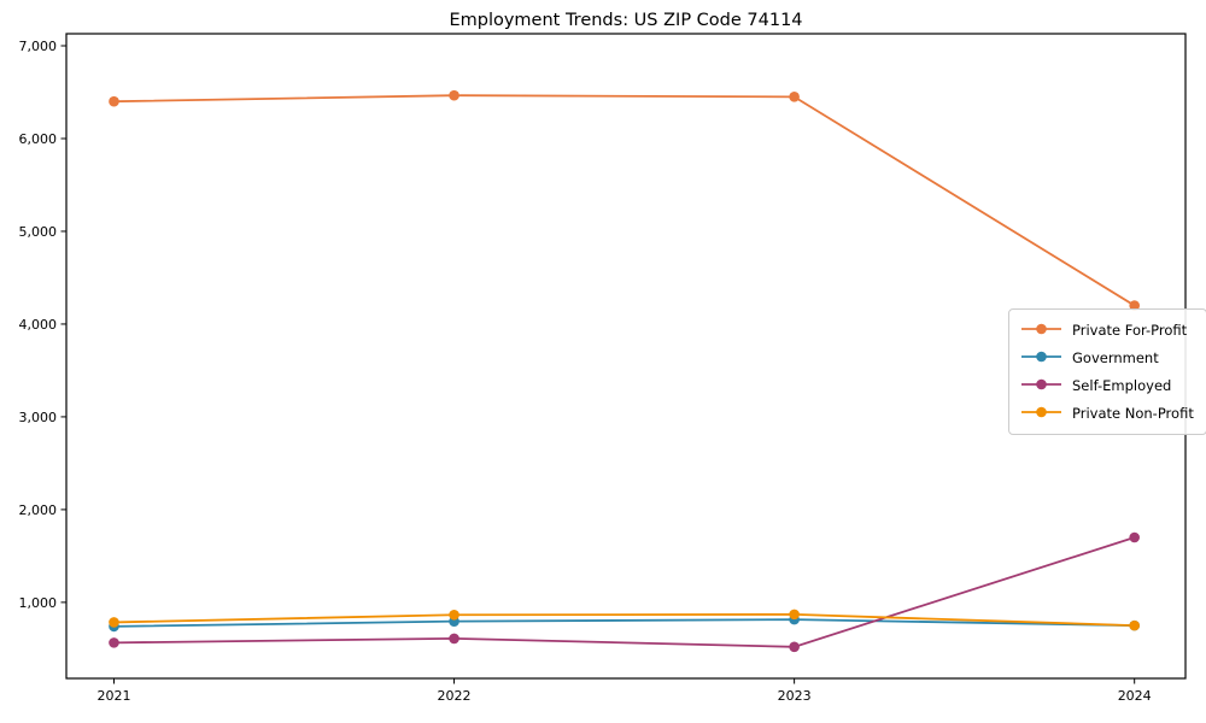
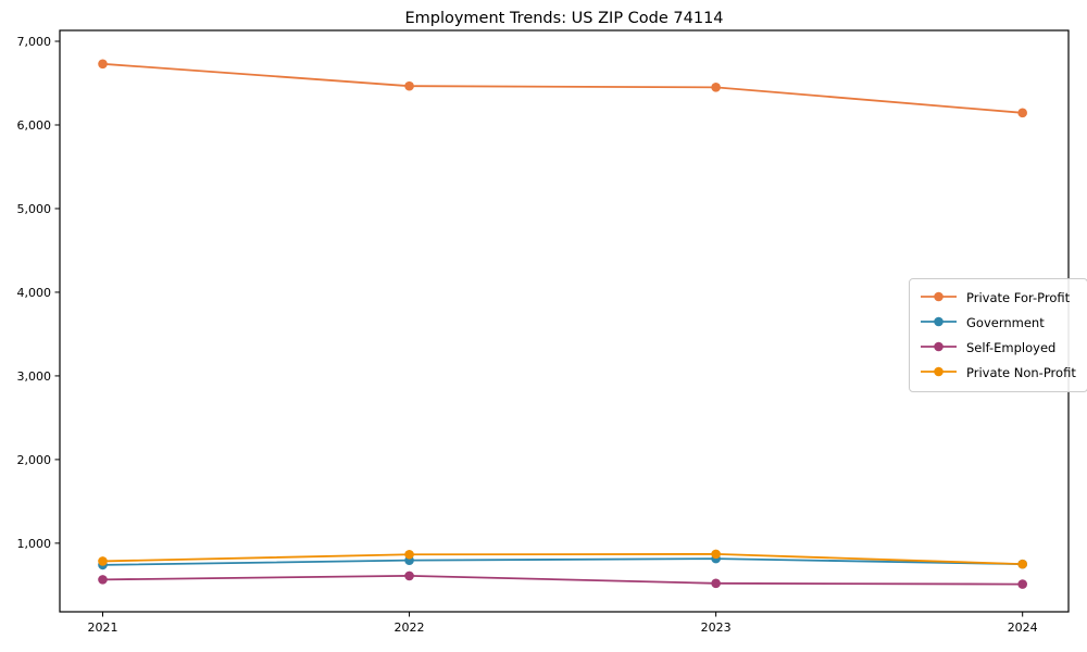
Private For-Profit/2021: 6400 -> 6700
Private For-Profit/2024: 4200 -> 6100
Self-Employed/2024: 1700 -> 500
